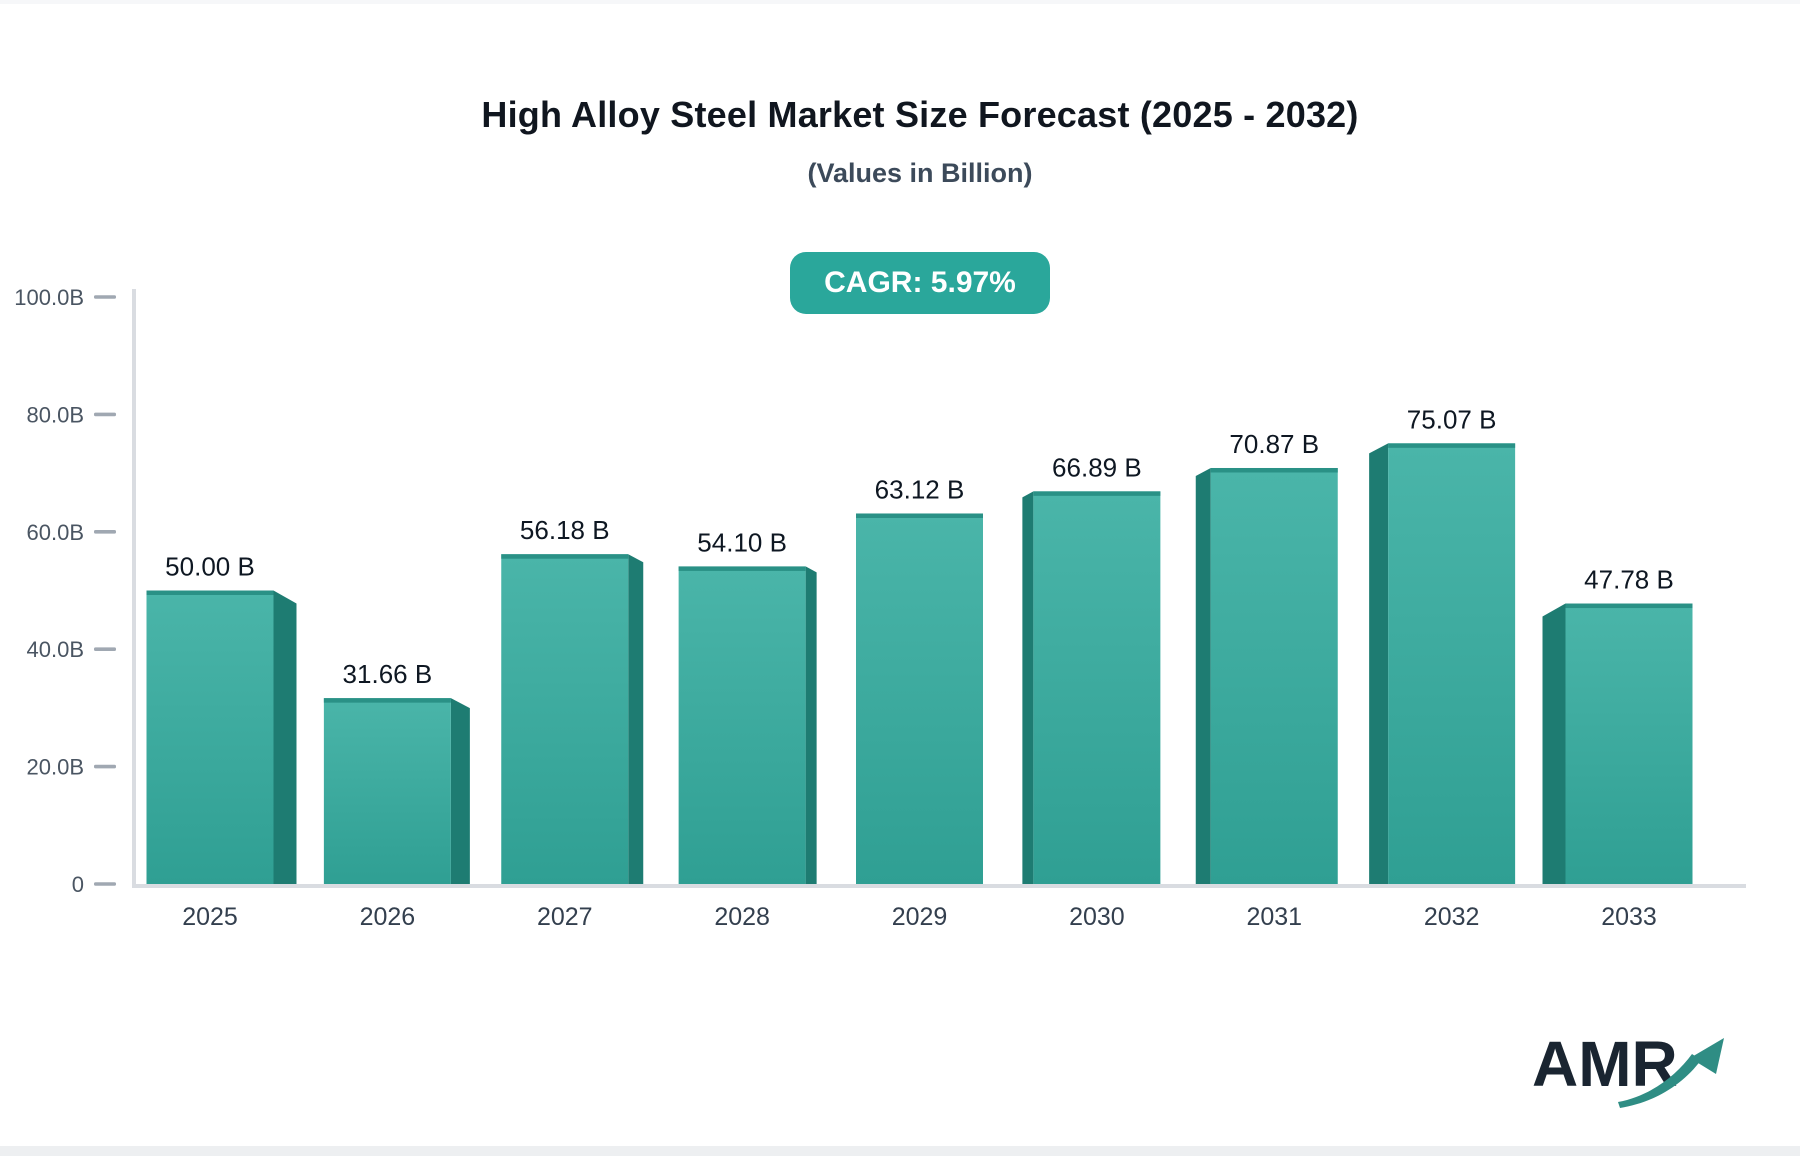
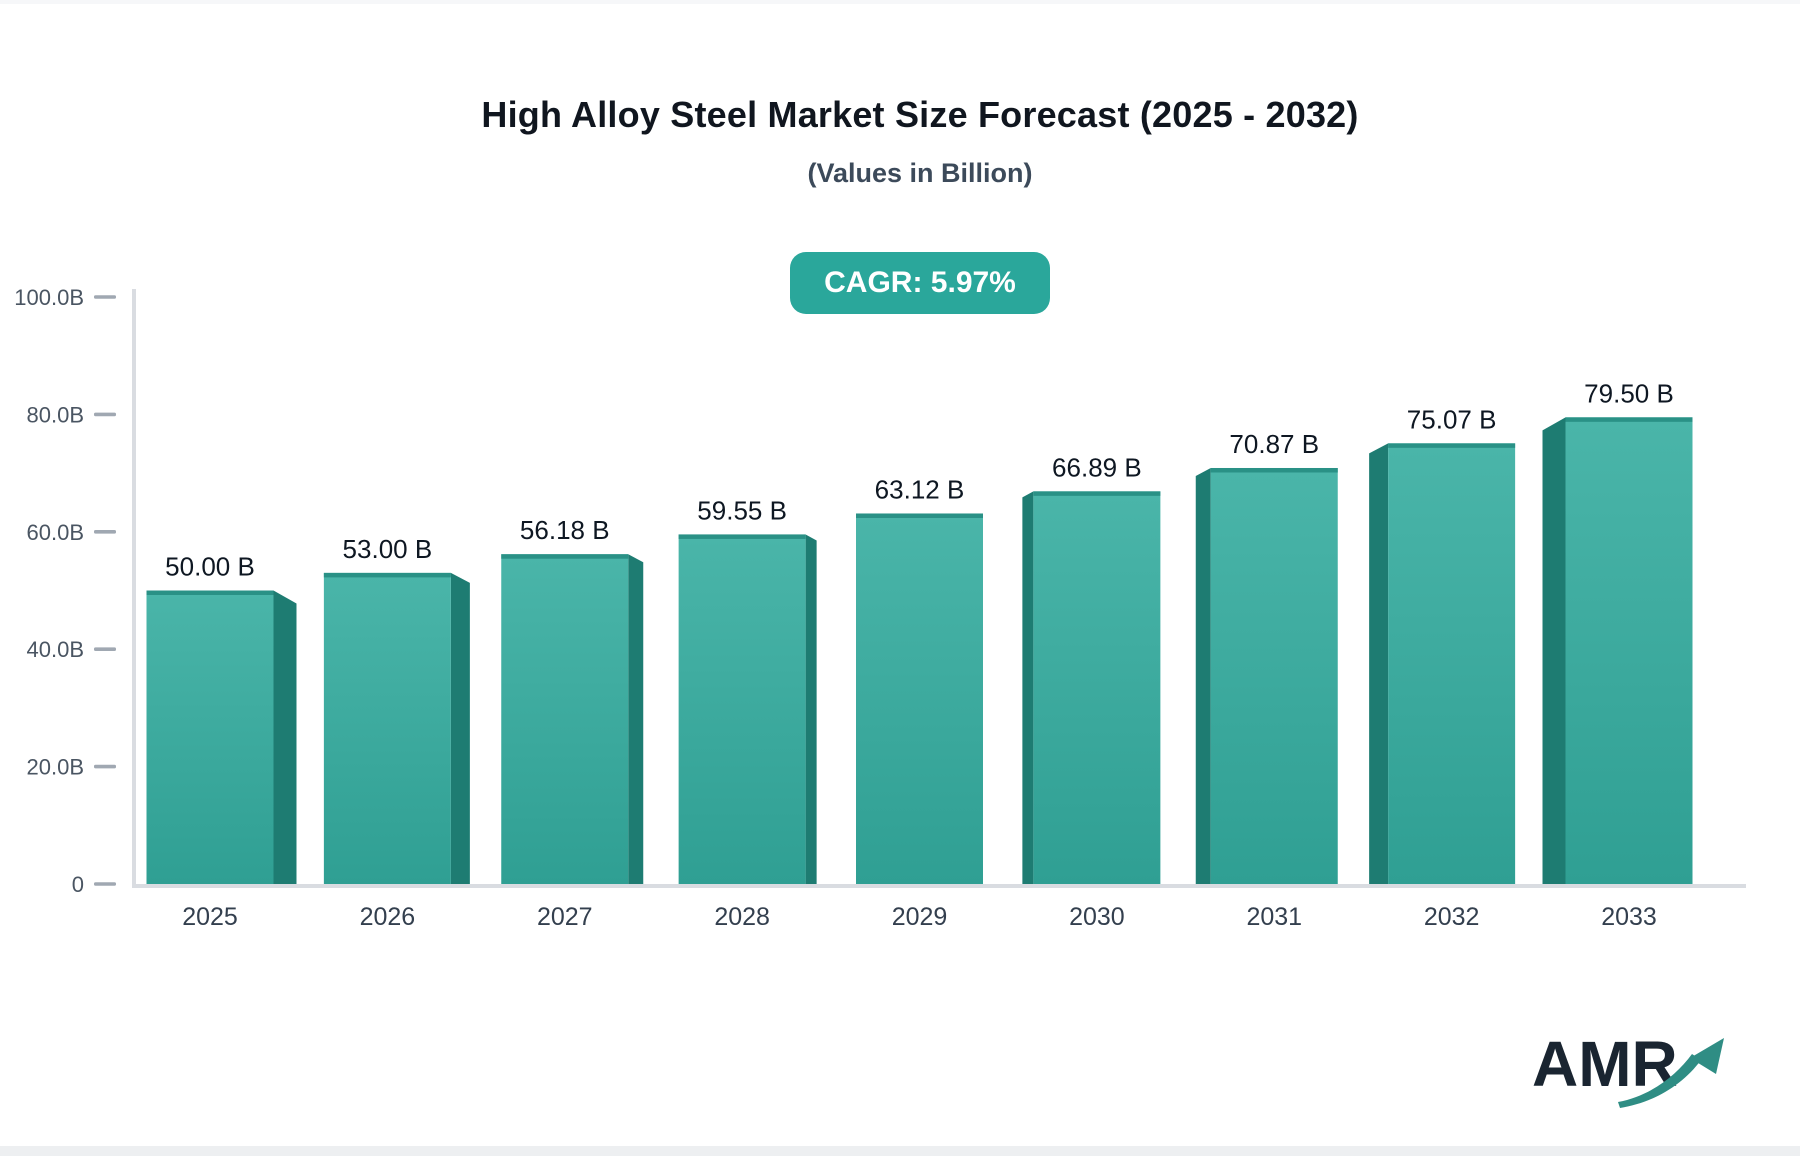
2026: 31.66 -> 53.00
2028: 54.10 -> 59.55
2033: 47.78 -> 79.50
